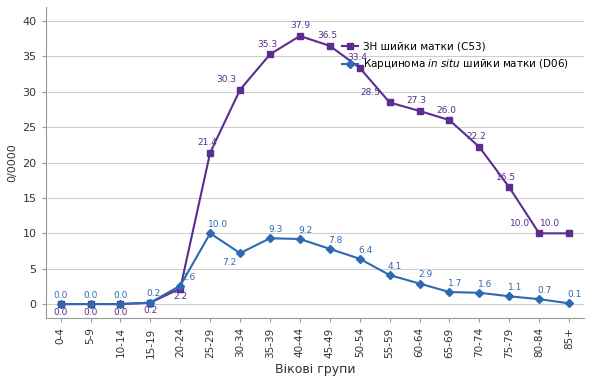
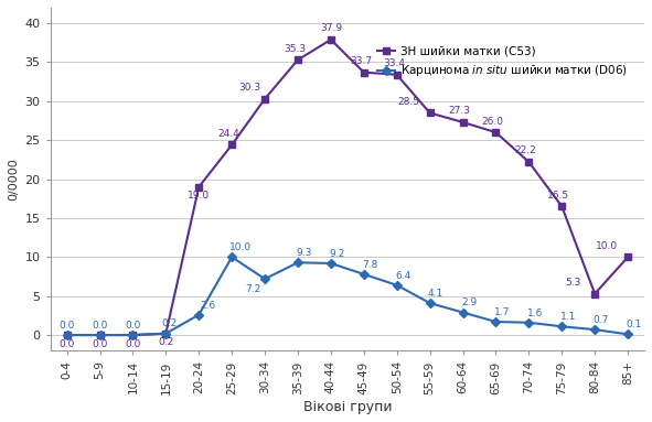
ЗН шийки матки (C53)/20-24: 2.2 -> 19.0
ЗН шийки матки (C53)/25-29: 21.4 -> 24.4
ЗН шийки матки (C53)/45-49: 36.5 -> 33.7
ЗН шийки матки (C53)/80-84: 10.0 -> 5.3
